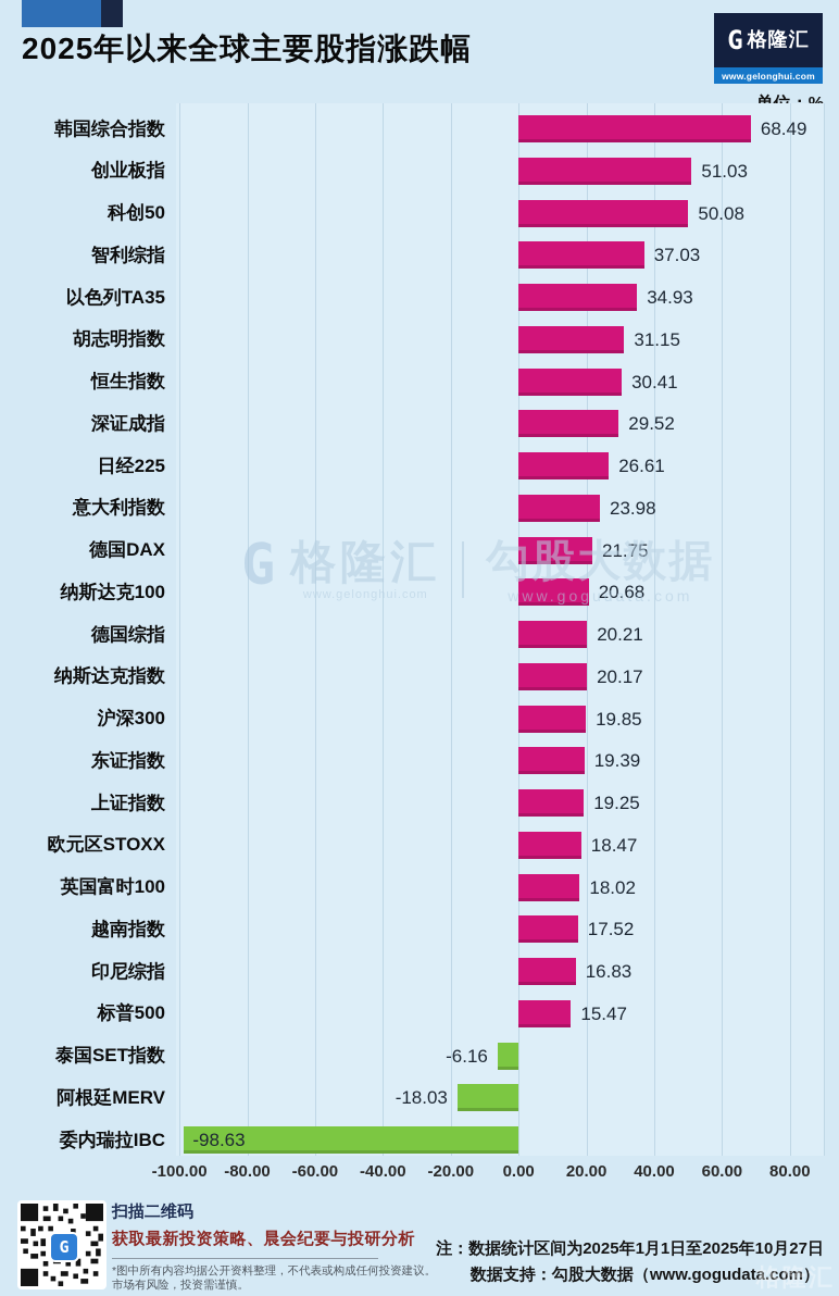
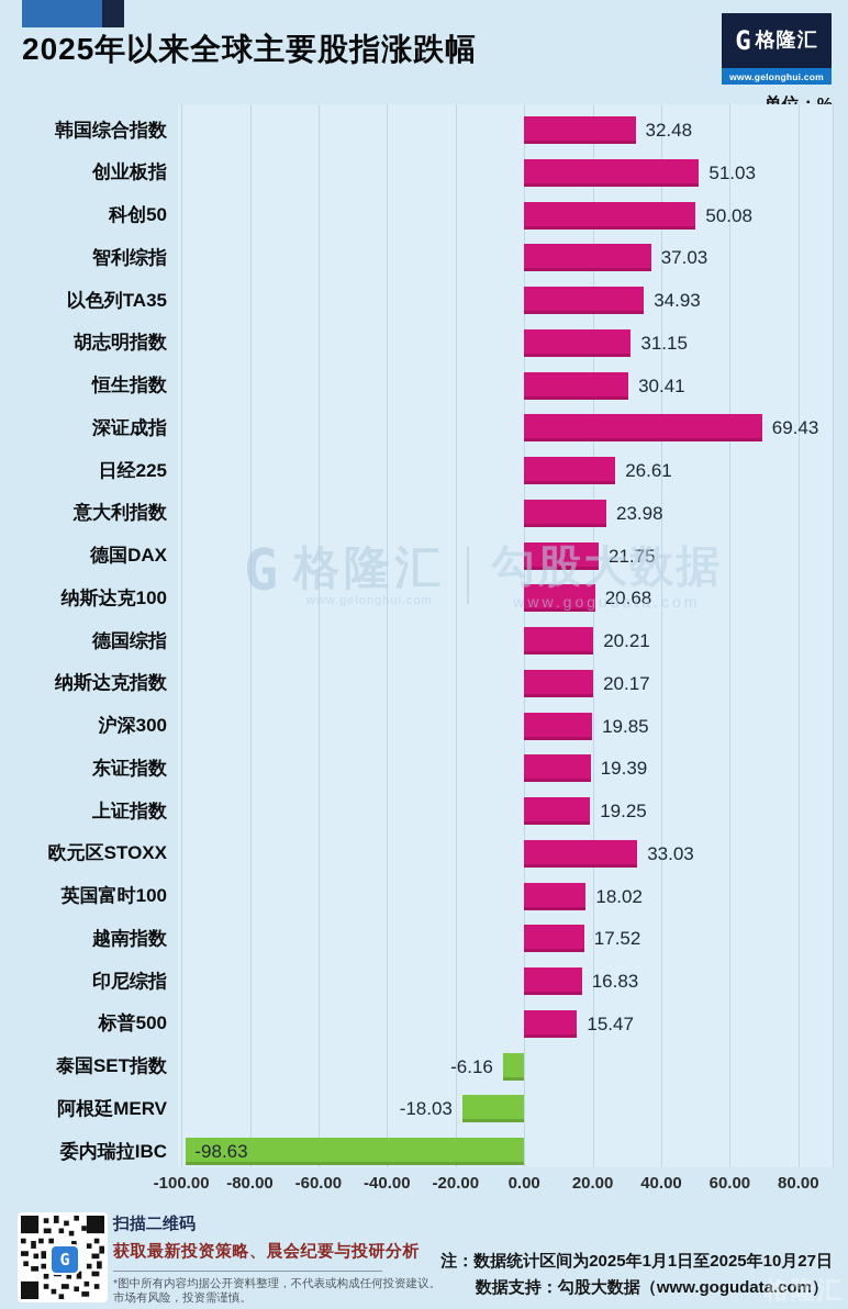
韩国综合指数: 68.49 -> 32.48
深证成指: 29.52 -> 69.43
欧元区STOXX: 18.47 -> 33.03
